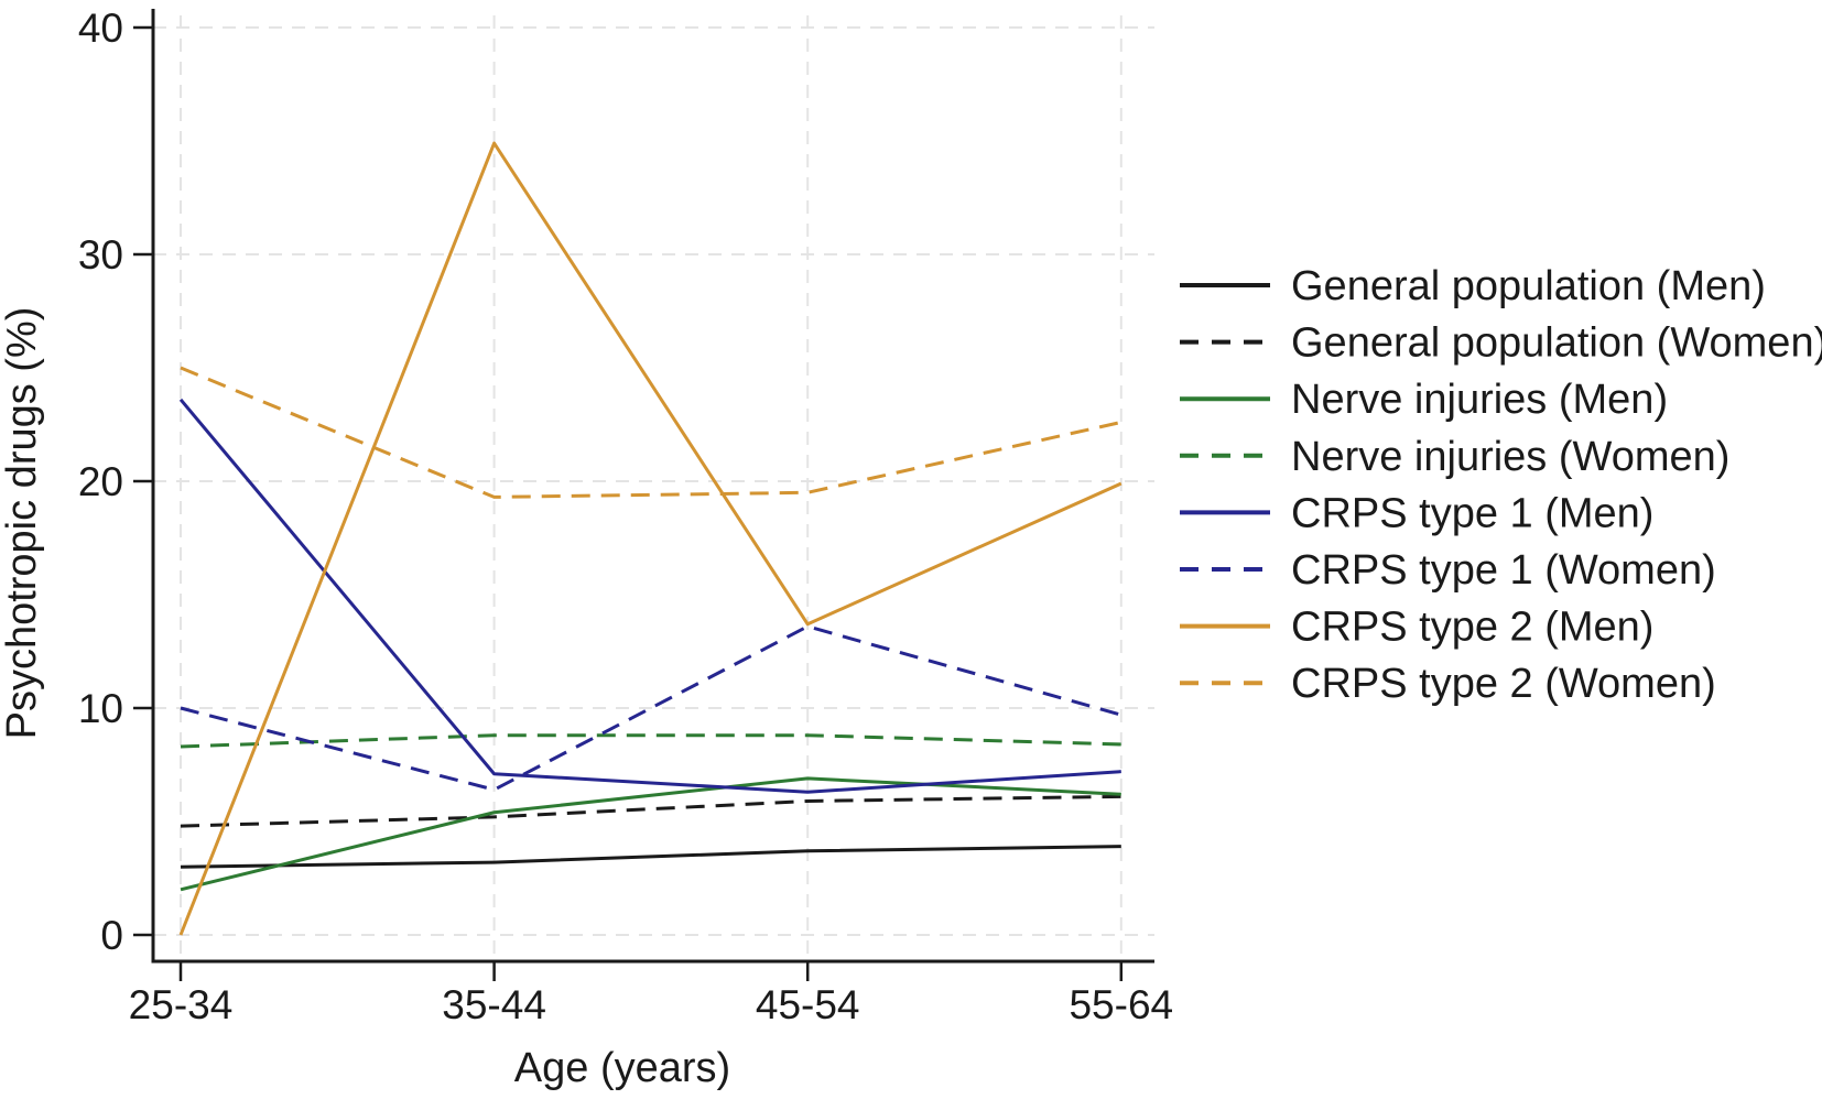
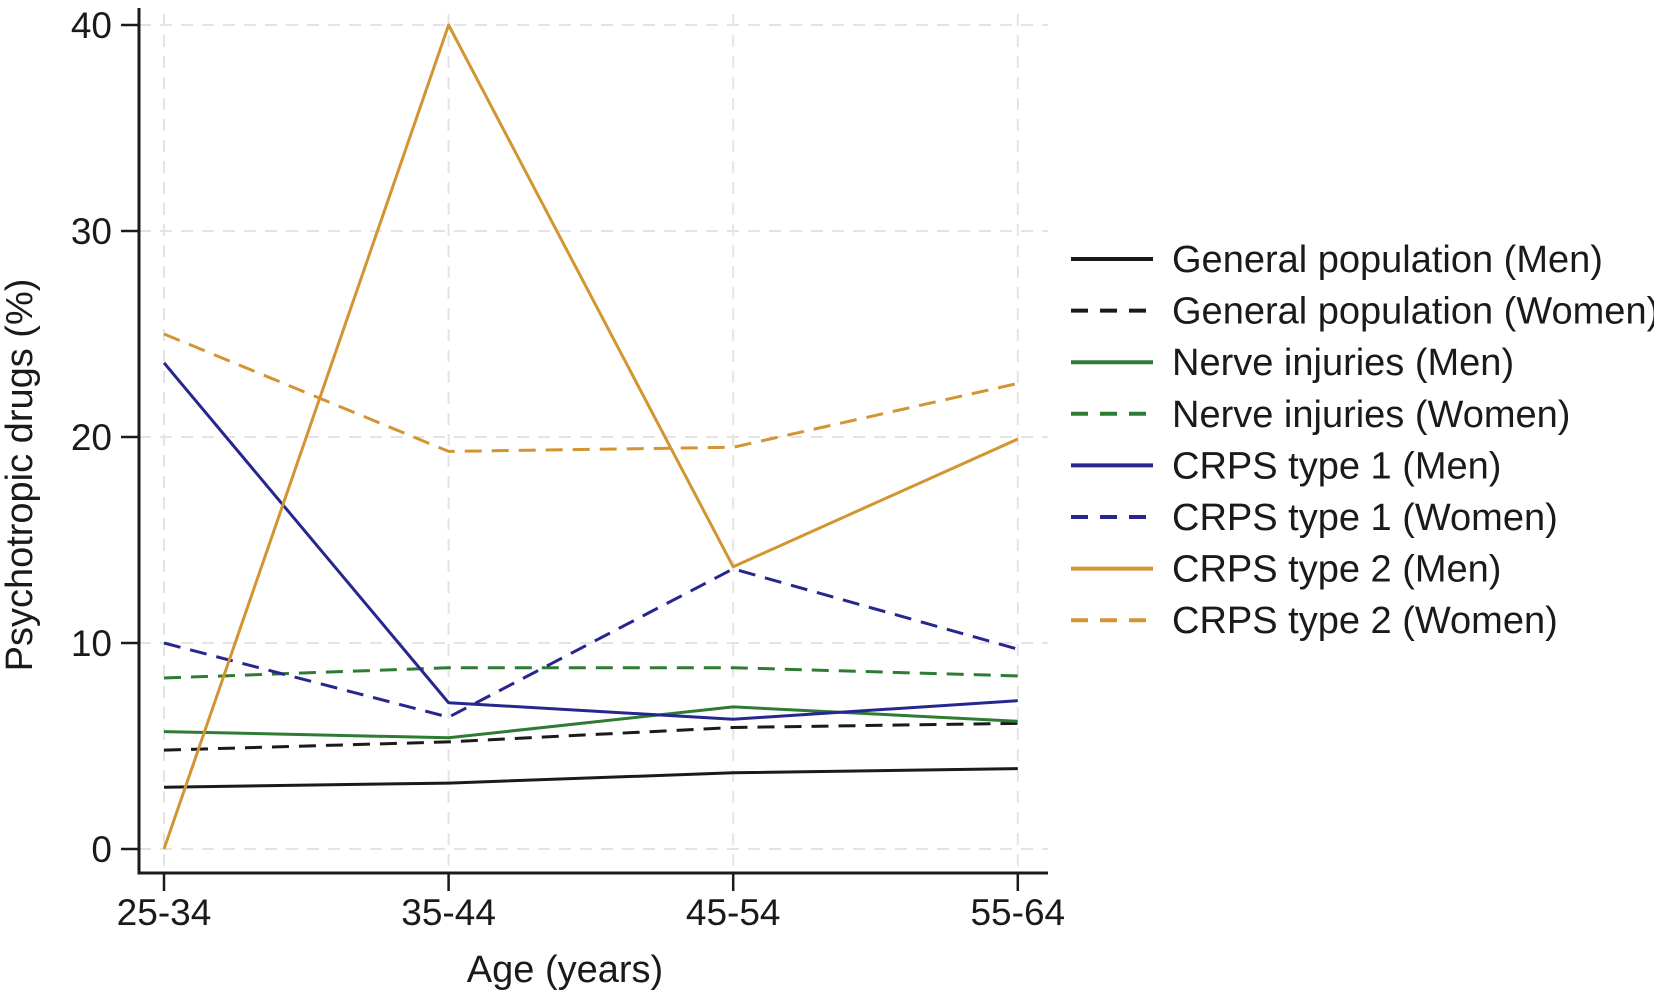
Nerve injuries (Men)/25-34: 2.0 -> 5.7
CRPS type 2 (Men)/35-44: 34.9 -> 40.0
